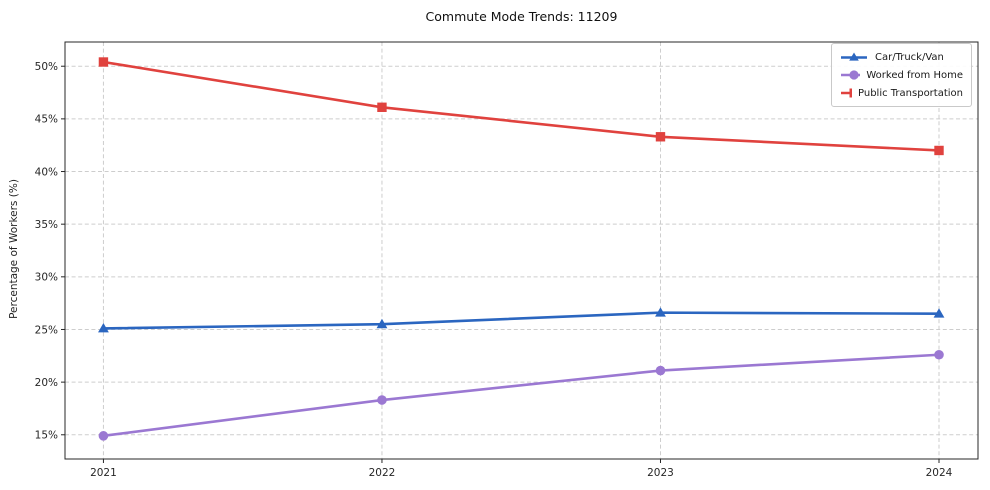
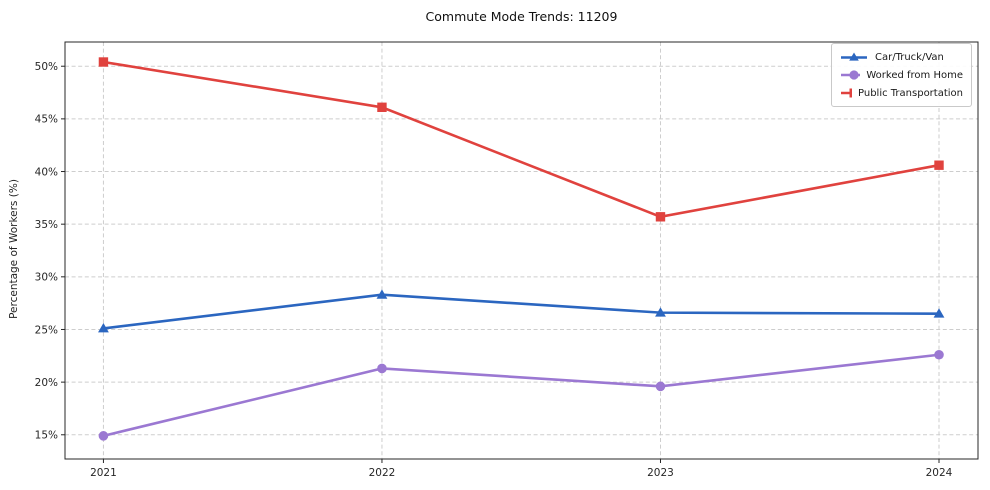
Car/Truck/Van/2022: 25.5% -> 28.3%
Worked from Home/2022: 18.3% -> 21.3%
Worked from Home/2023: 21.1% -> 19.6%
Public Transportation/2023: 43.3% -> 35.7%
Public Transportation/2024: 42.0% -> 40.6%
